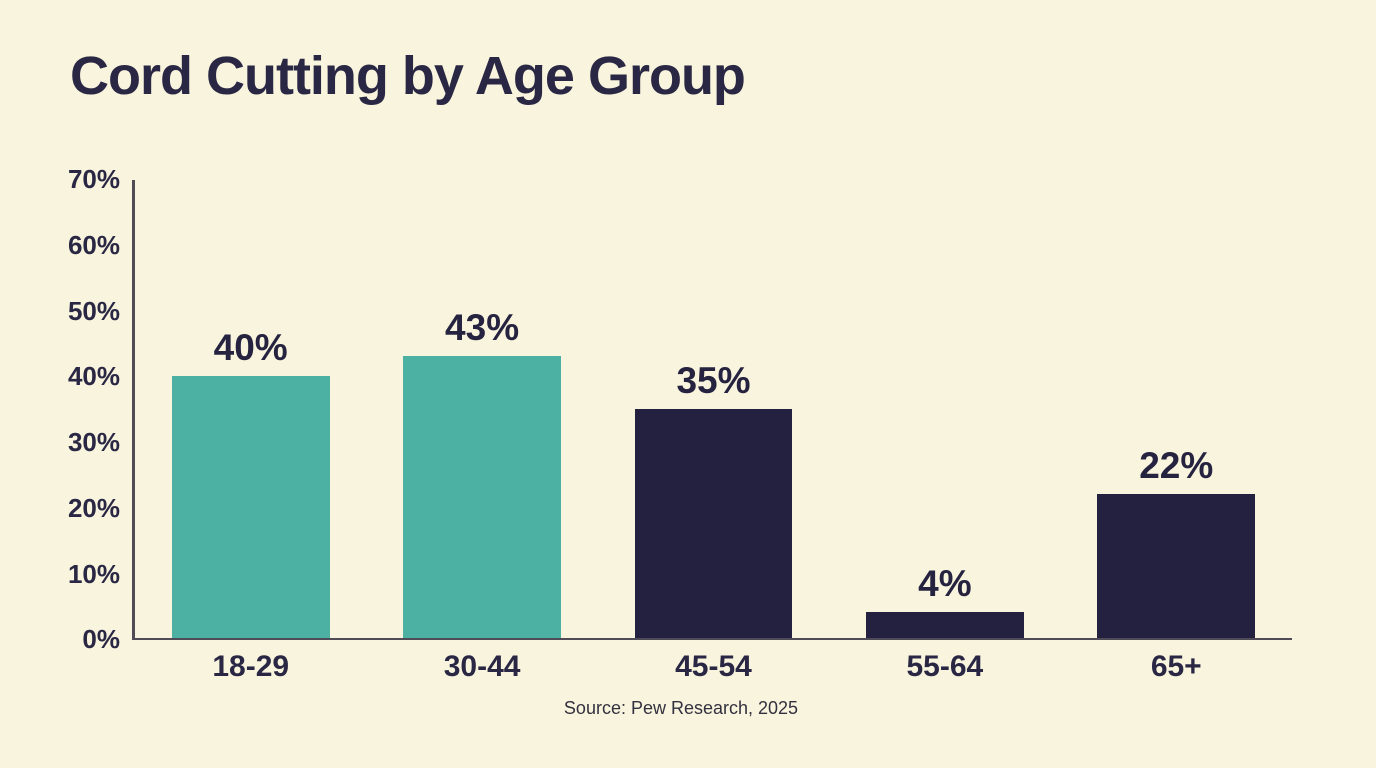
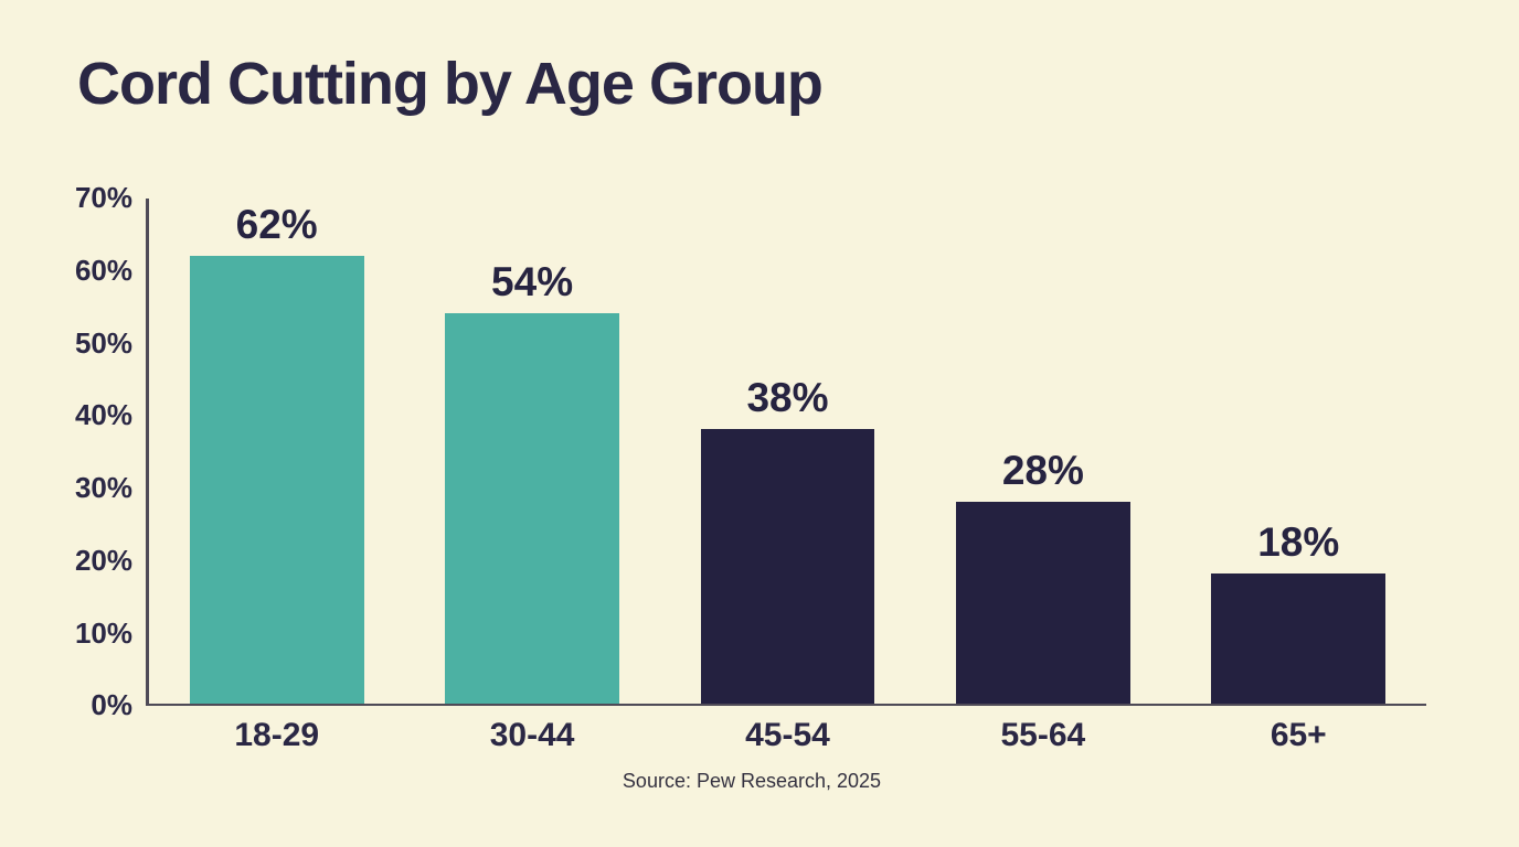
18-29: 40% -> 62%
30-44: 43% -> 54%
45-54: 35% -> 38%
55-64: 4% -> 28%
65+: 22% -> 18%
